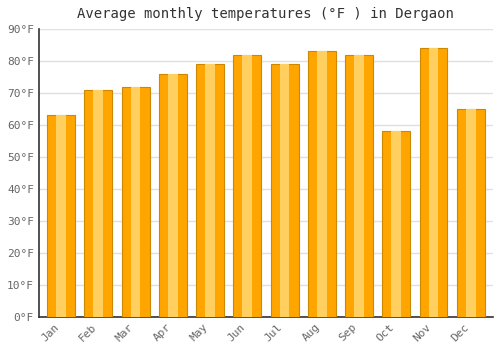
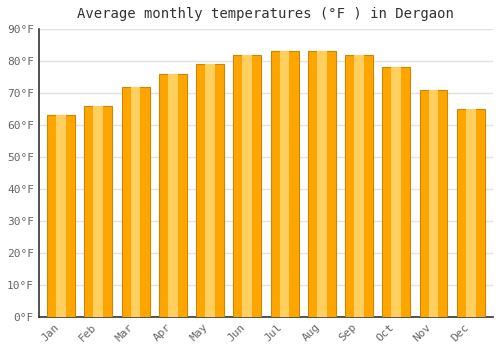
Feb: 71°F -> 66°F
Jul: 79°F -> 83°F
Oct: 58°F -> 78°F
Nov: 84°F -> 71°F
